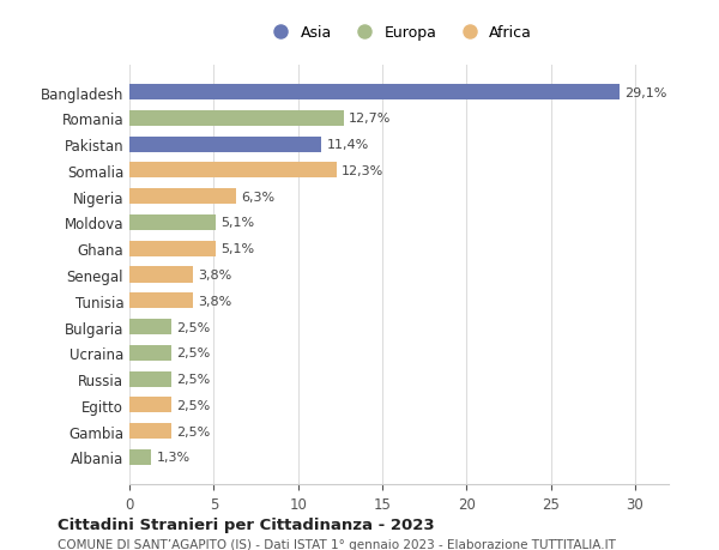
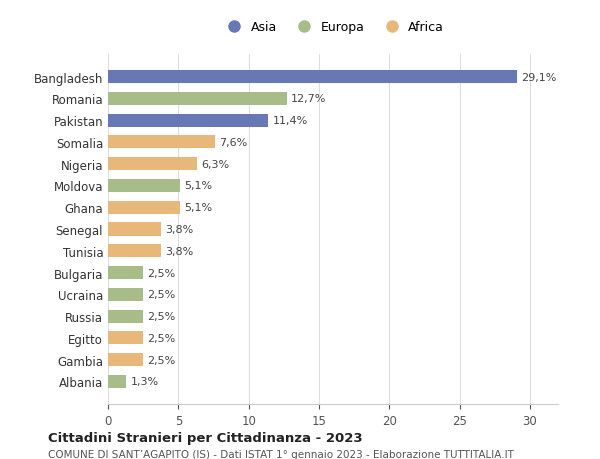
Somalia: 12,3% -> 7,6%
